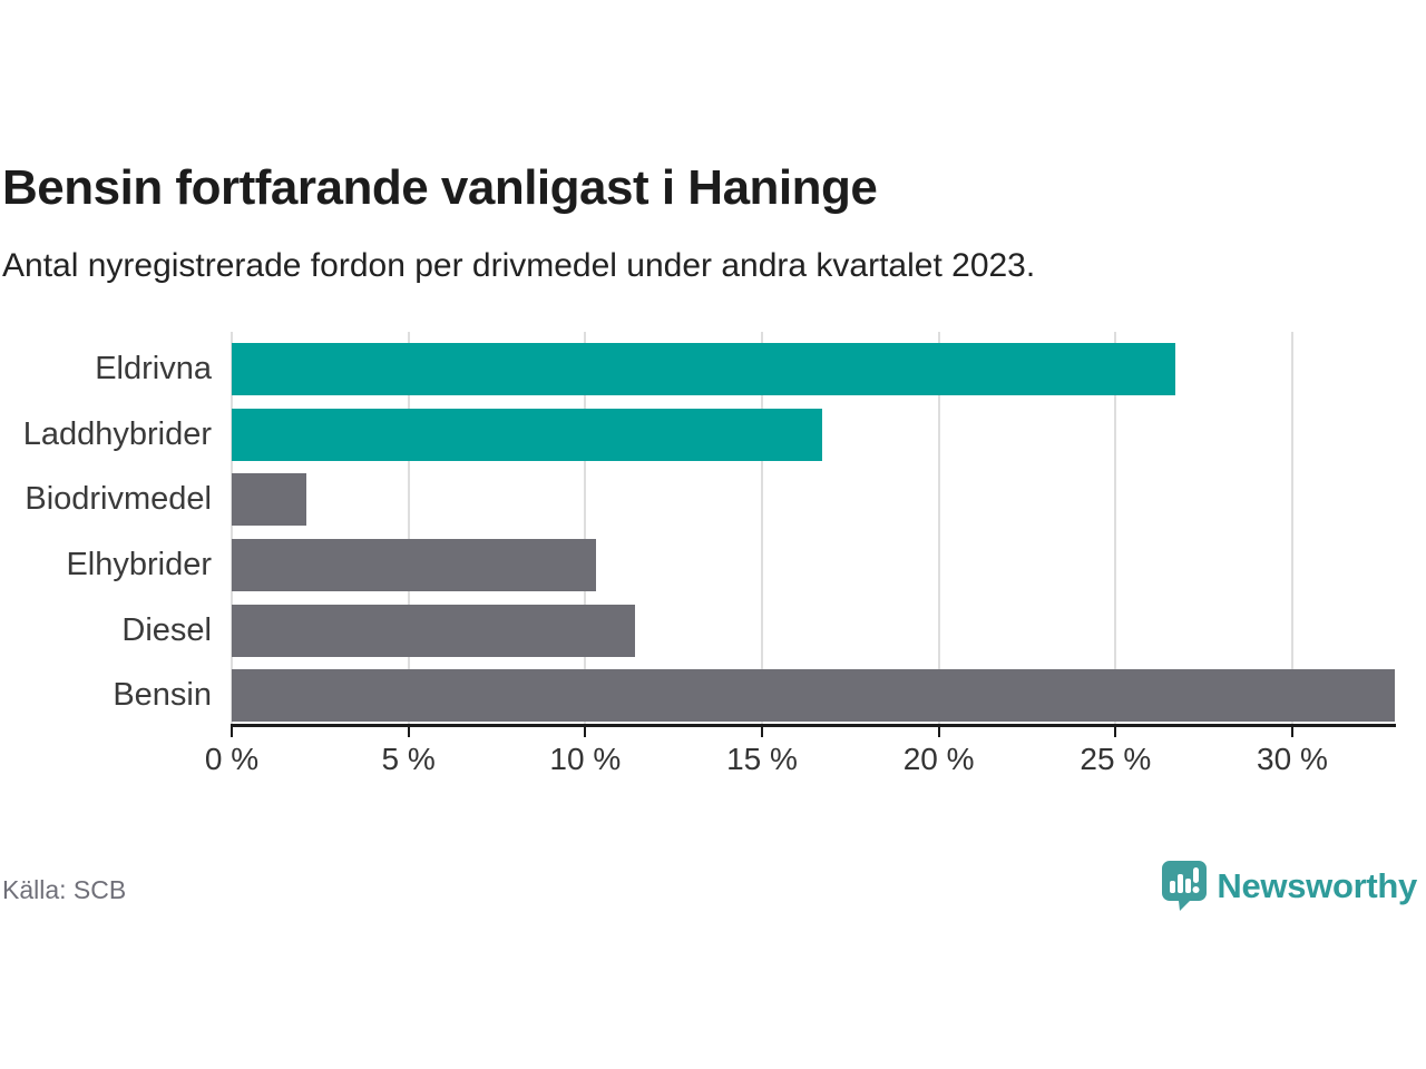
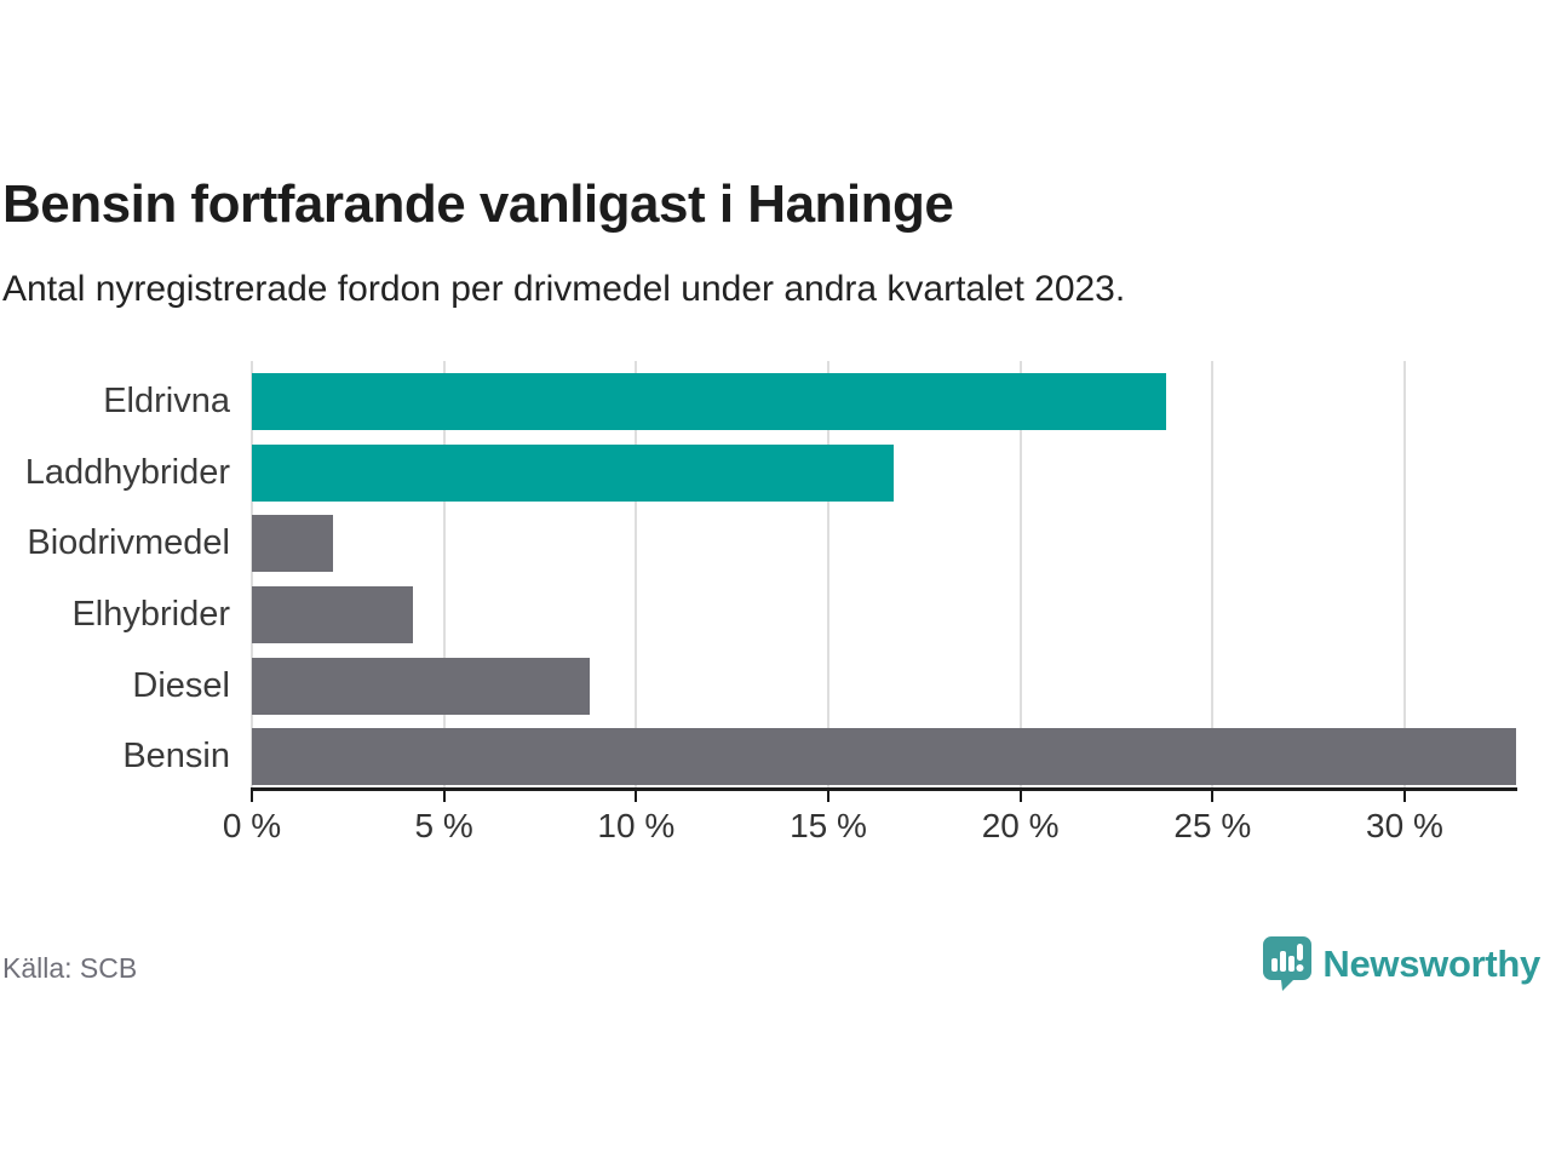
Eldrivna: 26.7% -> 23.8%
Elhybrider: 10.3% -> 4.2%
Diesel: 11.4% -> 8.8%
